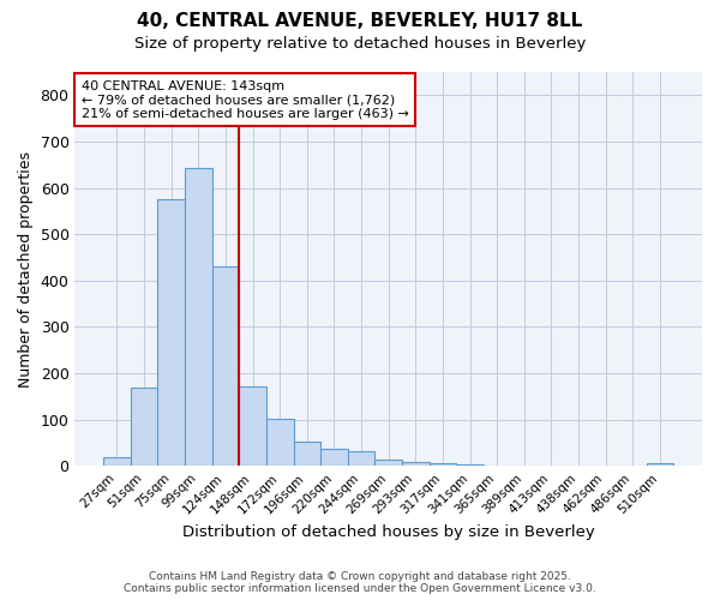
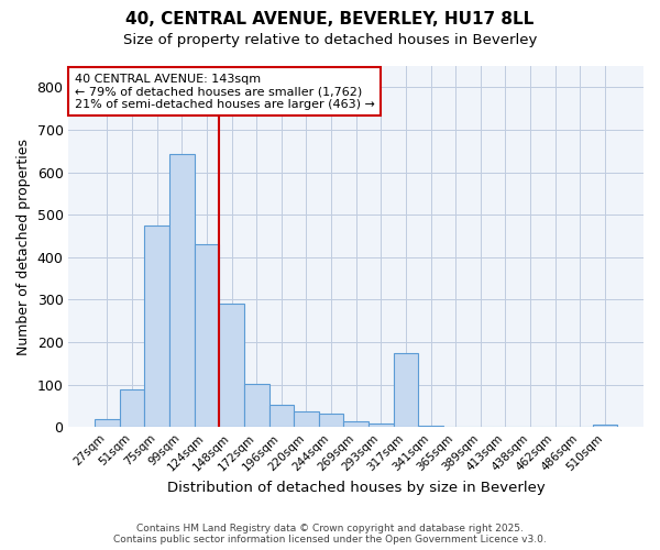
51sqm: 168 -> 90
75sqm: 575 -> 475
148sqm: 172 -> 290
317sqm: 5 -> 175
